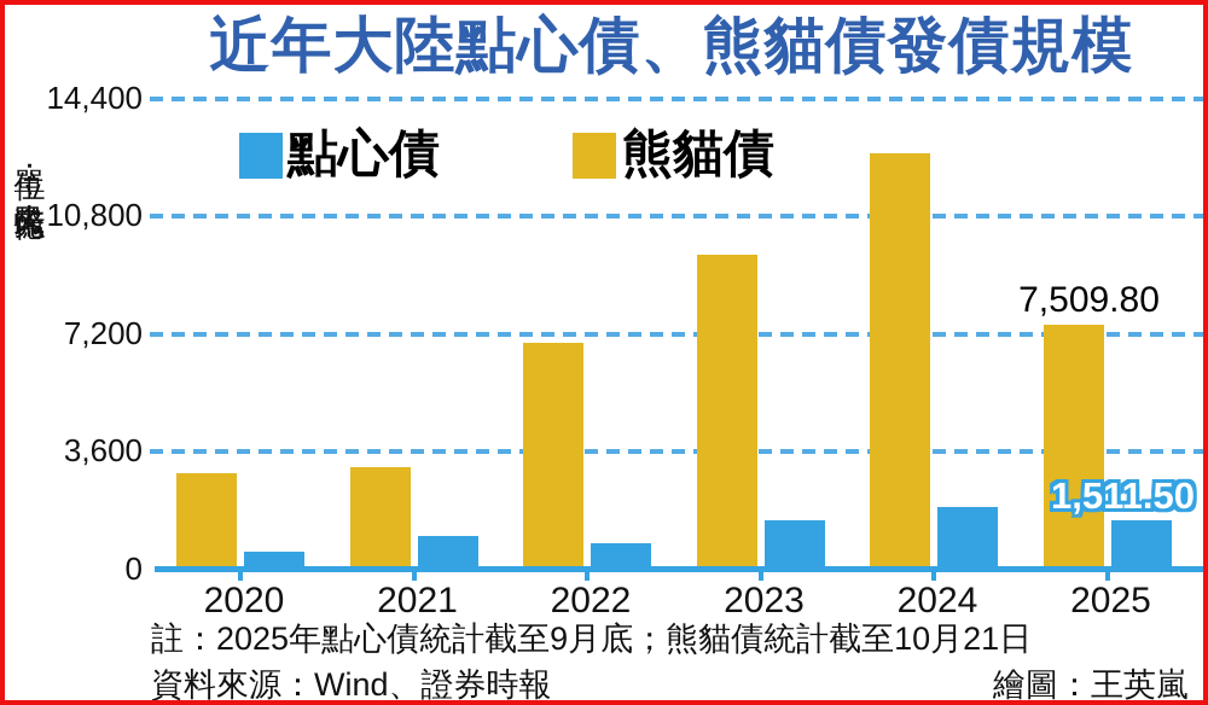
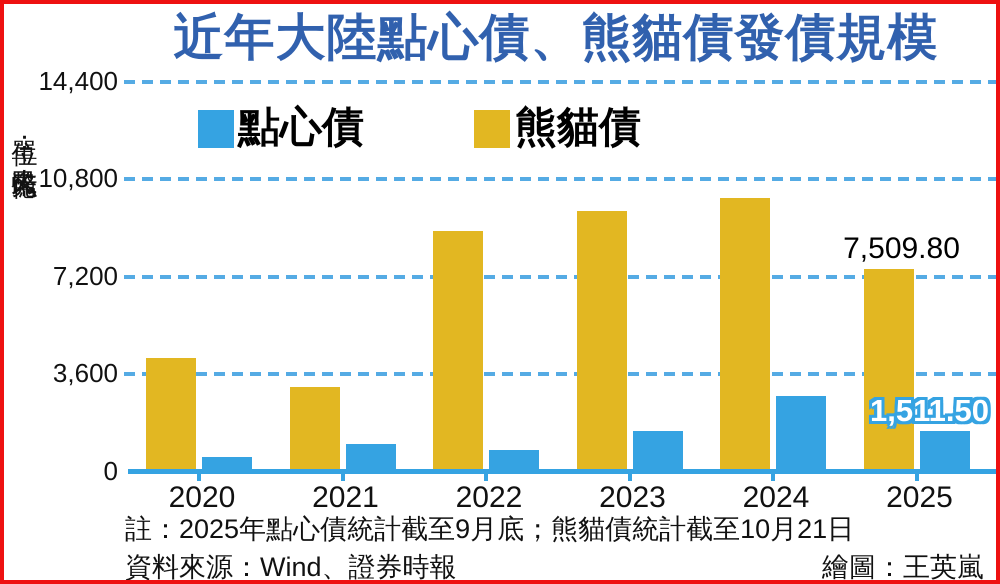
熊貓債/2020: 3000 -> 4200
熊貓債/2022: 6900 -> 8900
熊貓債/2024: 12800 -> 10100
點心債/2024: 1900 -> 2800
